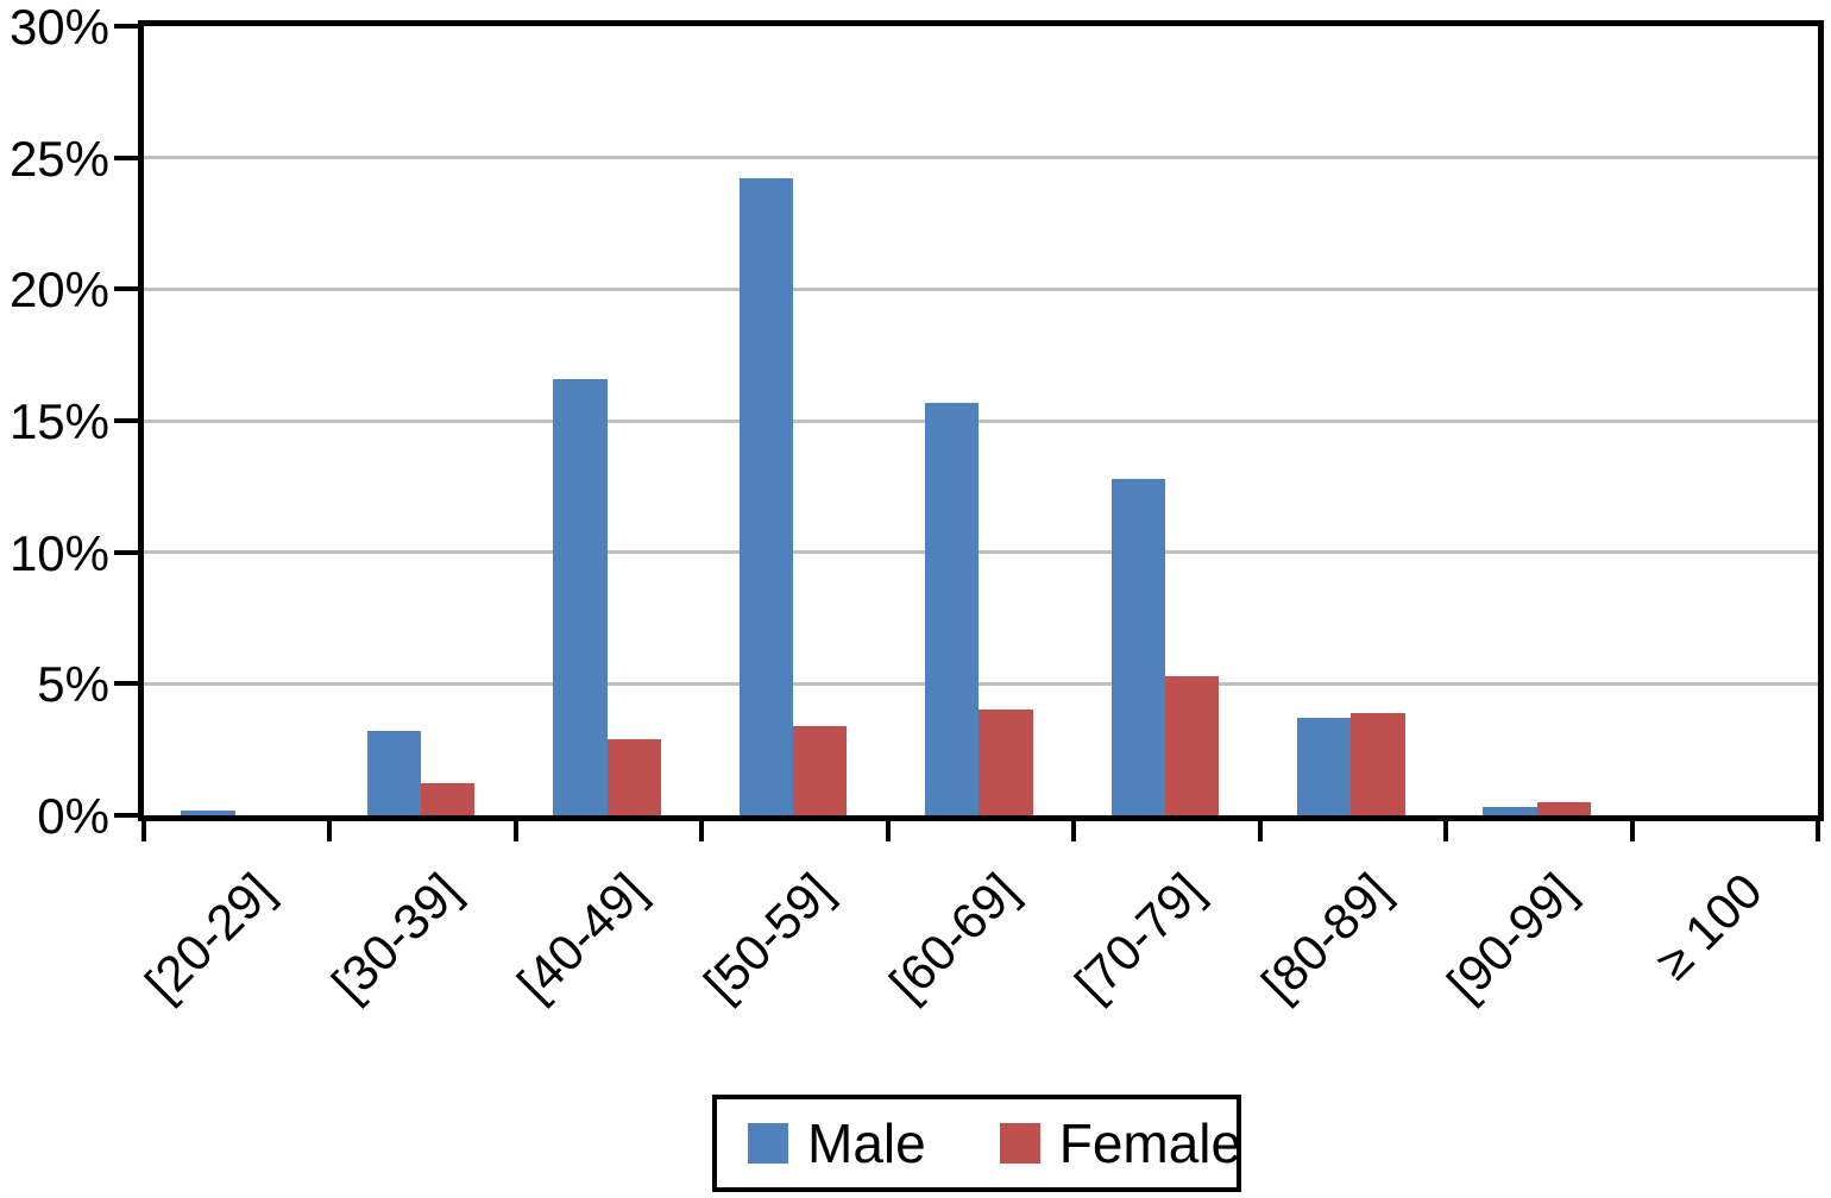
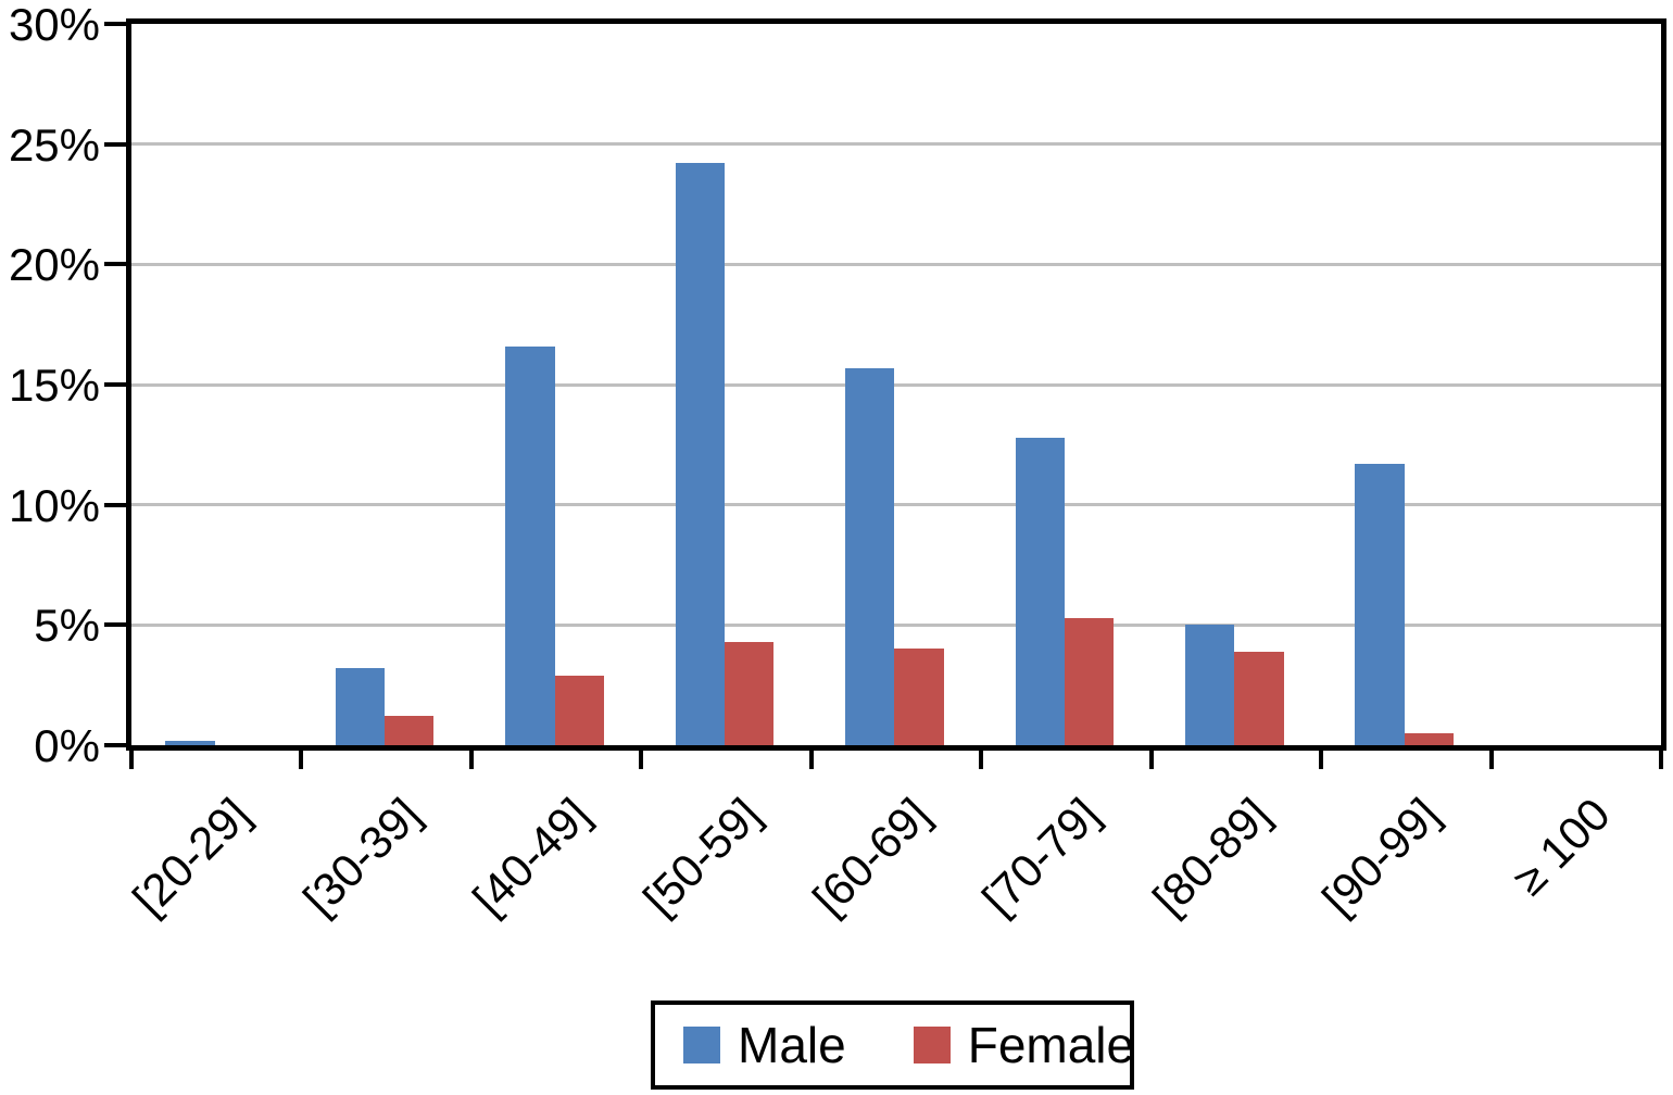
Female/[50-59]: 3.4% -> 4.3%
Male/[80-89]: 3.7% -> 5.0%
Male/[90-99]: 0.3% -> 11.7%
